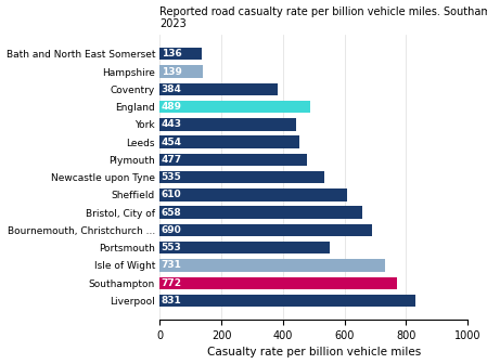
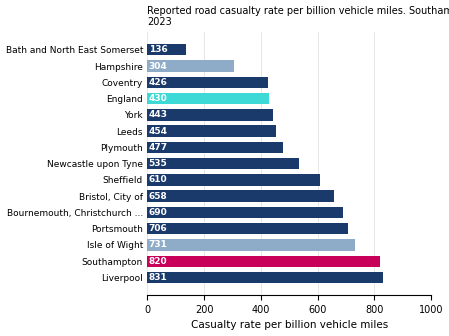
Hampshire: 139 -> 304
Coventry: 384 -> 426
England: 489 -> 430
Portsmouth: 553 -> 706
Southampton: 772 -> 820
